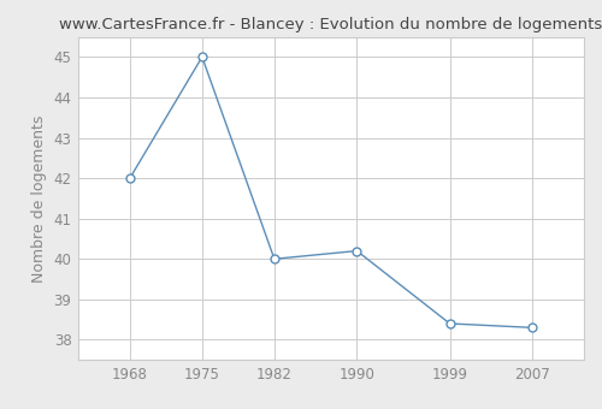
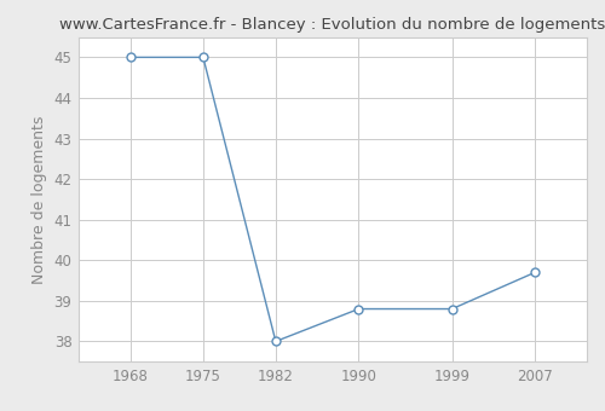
1968: 42.0 -> 45.0
1982: 40.0 -> 38.0
1990: 40.2 -> 38.8
1999: 38.4 -> 38.8
2007: 38.3 -> 39.7
